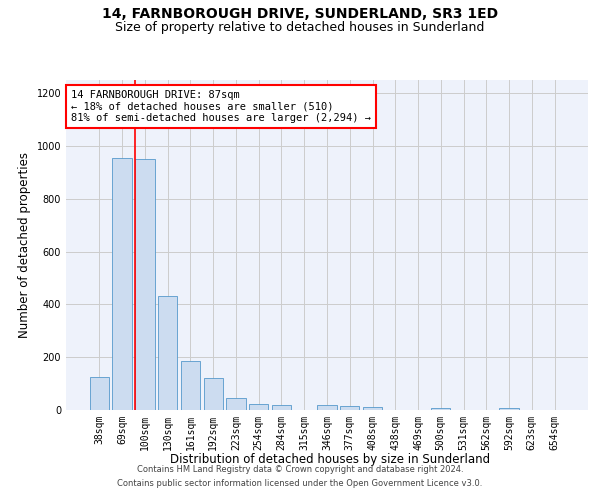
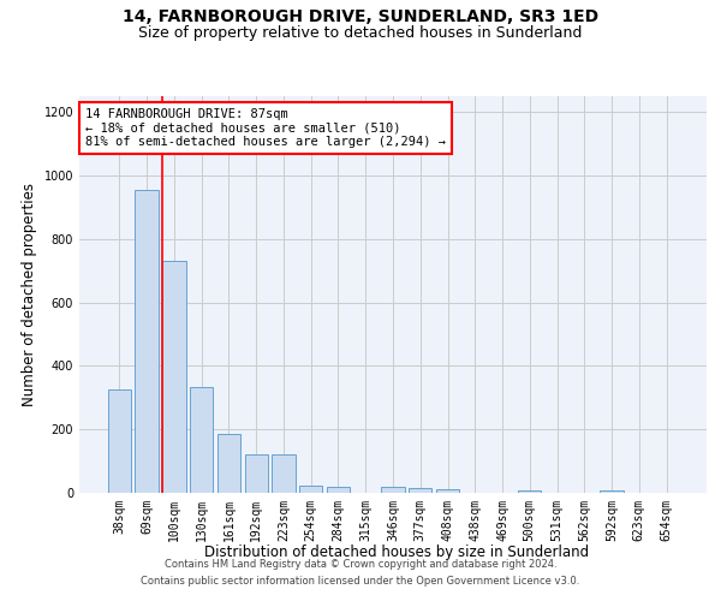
38sqm: 125 -> 325
100sqm: 950 -> 730
130sqm: 430 -> 335
223sqm: 45 -> 120
